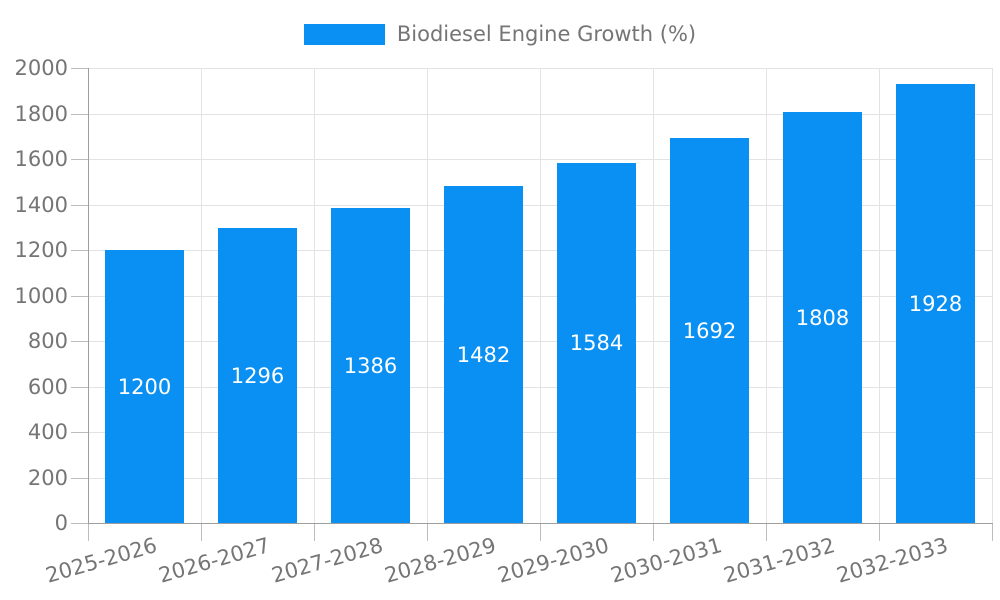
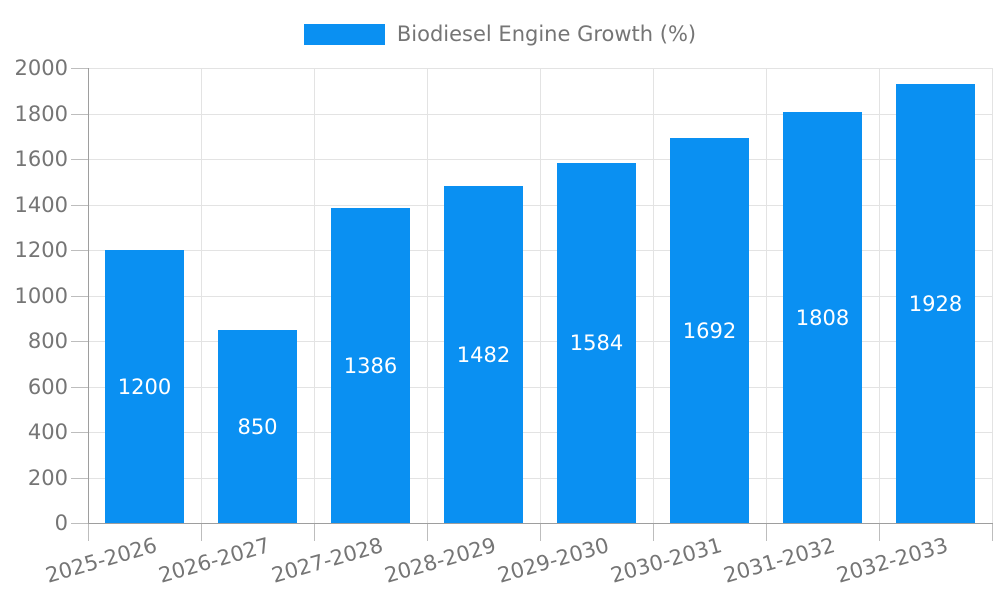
2026-2027: 1296 -> 850
